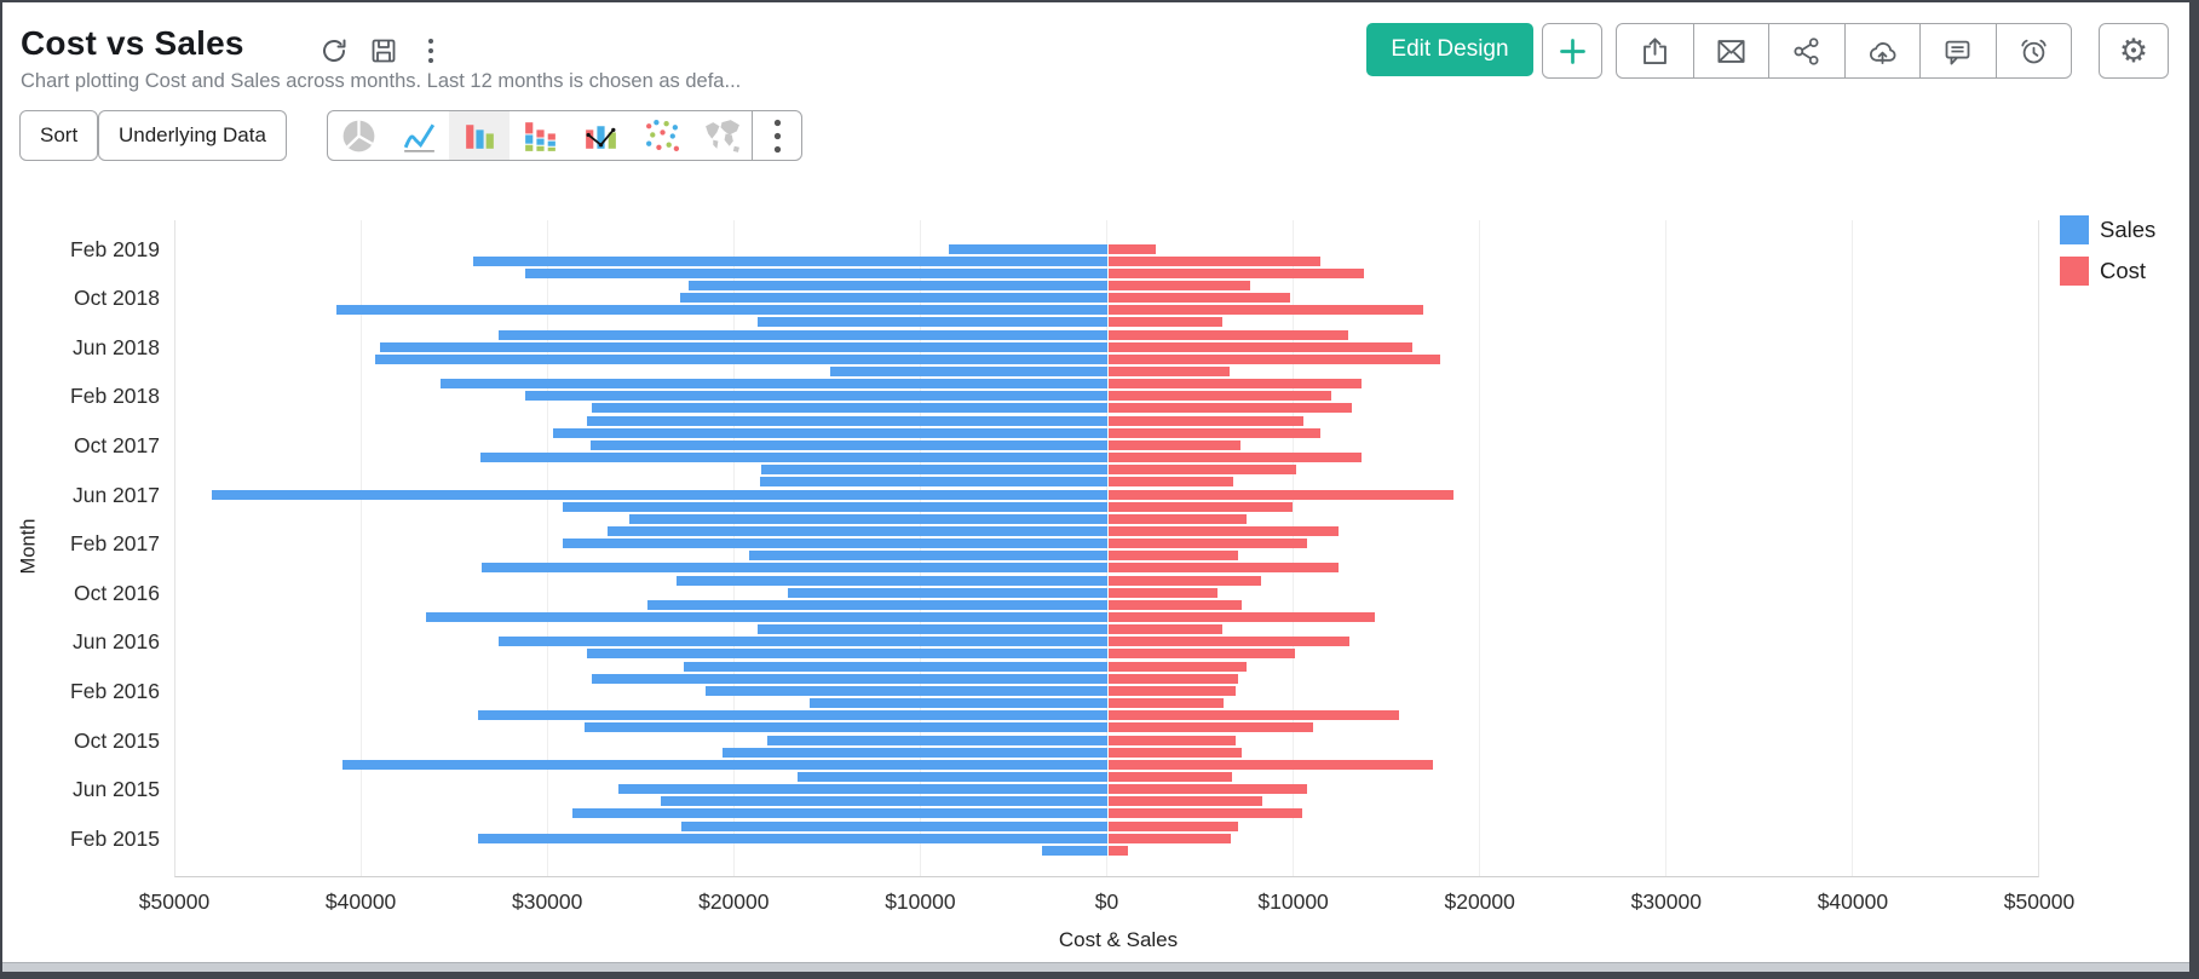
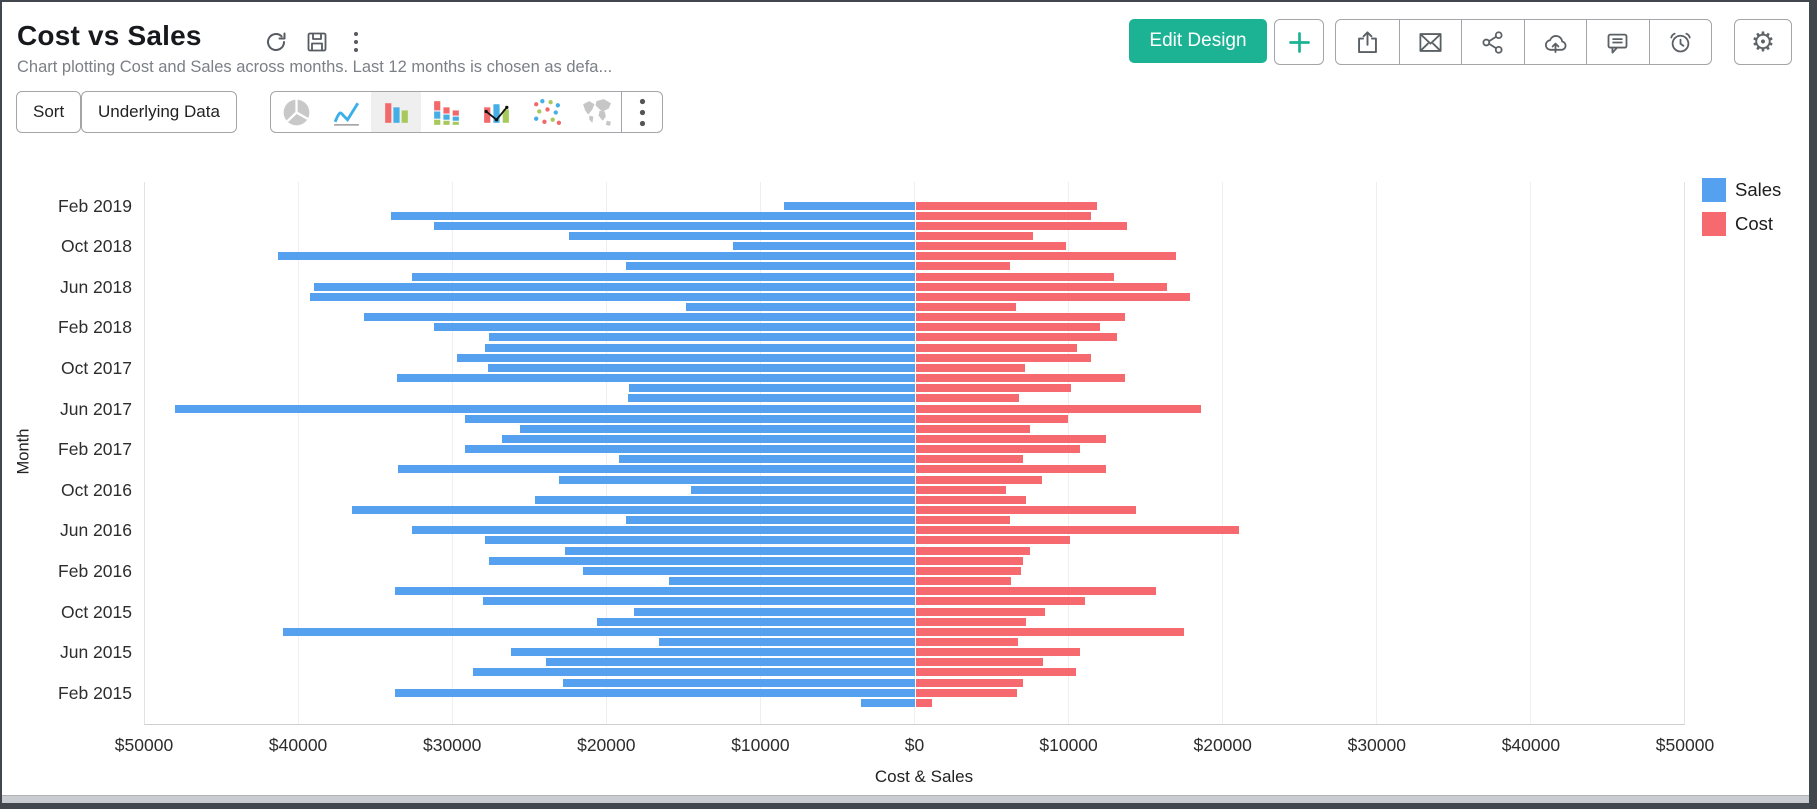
Cost/Feb 2019: $2600 -> $11800
Sales/Oct 2018: $22900 -> $11800
Sales/Oct 2016: $17100 -> $14500
Cost/Jun 2016: $13000 -> $21000
Cost/Oct 2015: $6800 -> $8400
